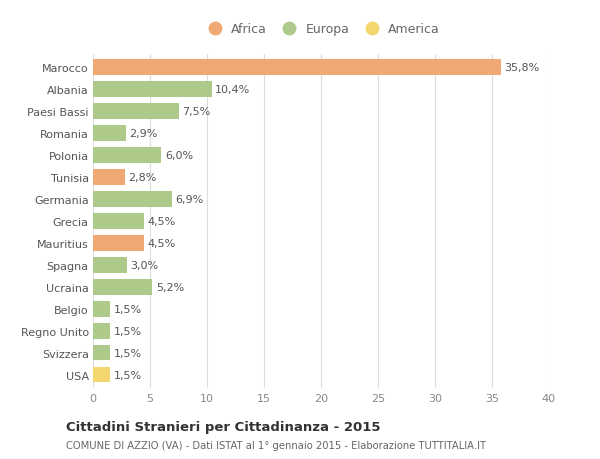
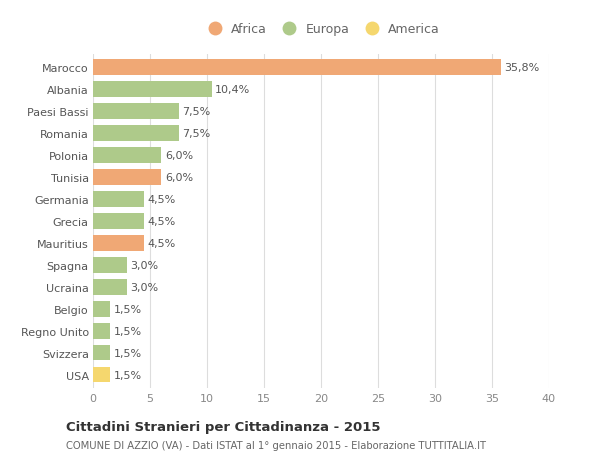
Romania: 2,9% -> 7,5%
Tunisia: 2,8% -> 6,0%
Germania: 6,9% -> 4,5%
Ucraina: 5,2% -> 3,0%
